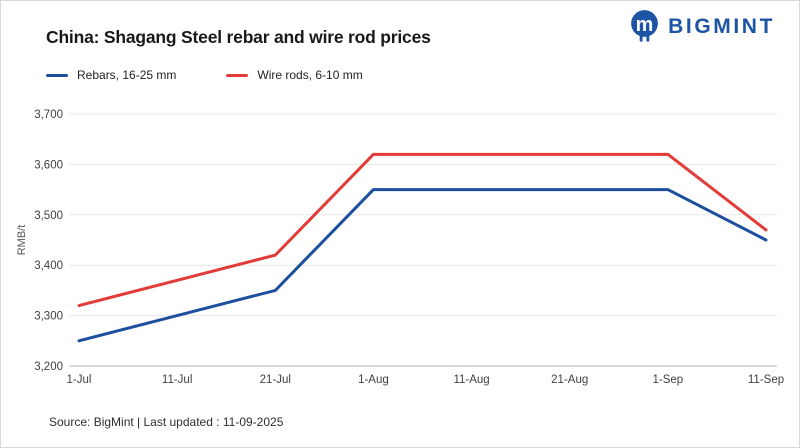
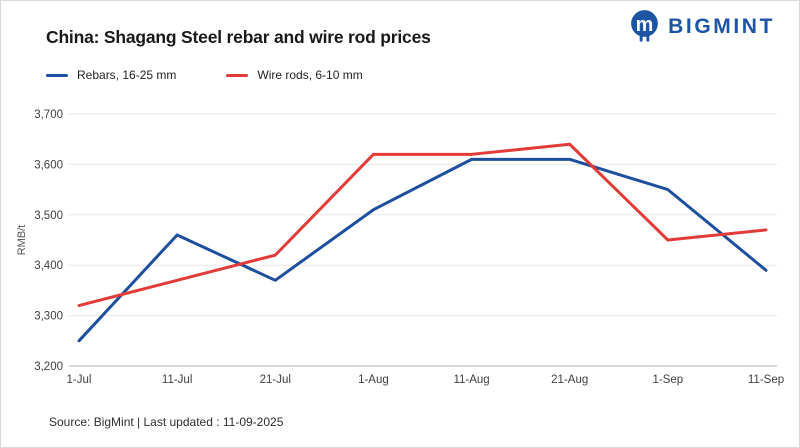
Rebars, 16-25 mm/11-Jul: 3300 -> 3460
Rebars, 16-25 mm/21-Jul: 3350 -> 3370
Rebars, 16-25 mm/1-Aug: 3550 -> 3510
Rebars, 16-25 mm/11-Aug: 3550 -> 3610
Rebars, 16-25 mm/21-Aug: 3550 -> 3610
Wire rods, 6-10 mm/21-Aug: 3620 -> 3640
Wire rods, 6-10 mm/1-Sep: 3620 -> 3450
Rebars, 16-25 mm/11-Sep: 3450 -> 3390
